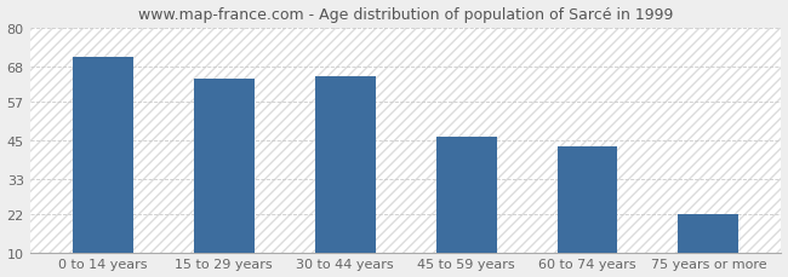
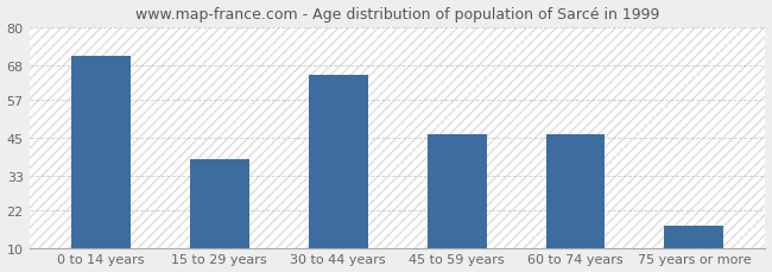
15 to 29 years: 64 -> 38
60 to 74 years: 43 -> 46
75 years or more: 22 -> 17
